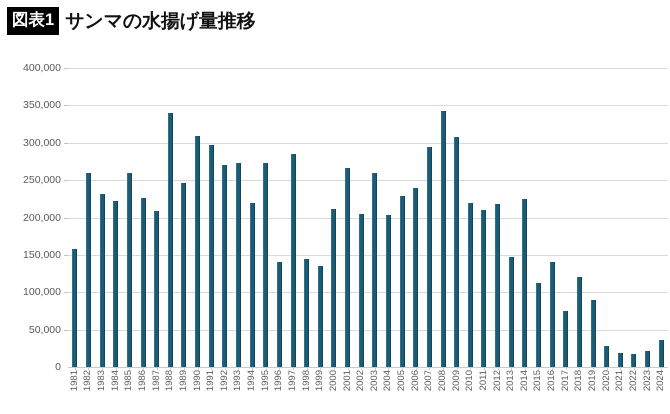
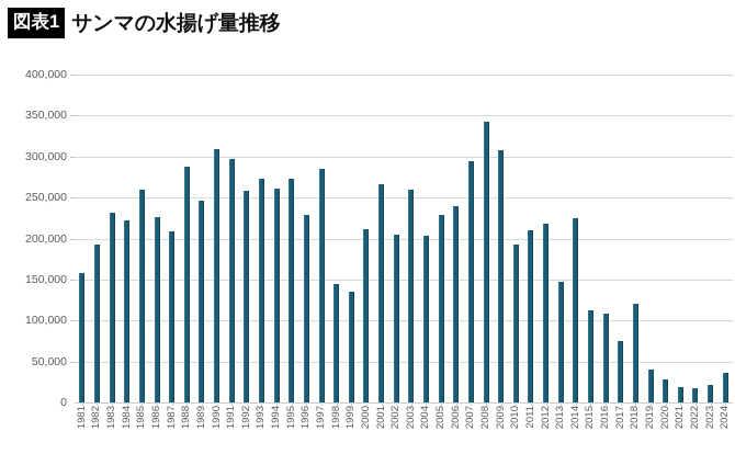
1982: 260000 -> 190000
1988: 340000 -> 290000
1992: 270000 -> 260000
1994: 220000 -> 260000
1996: 140000 -> 230000
2010: 220000 -> 190000
2016: 140000 -> 110000
2019: 90000 -> 40000
